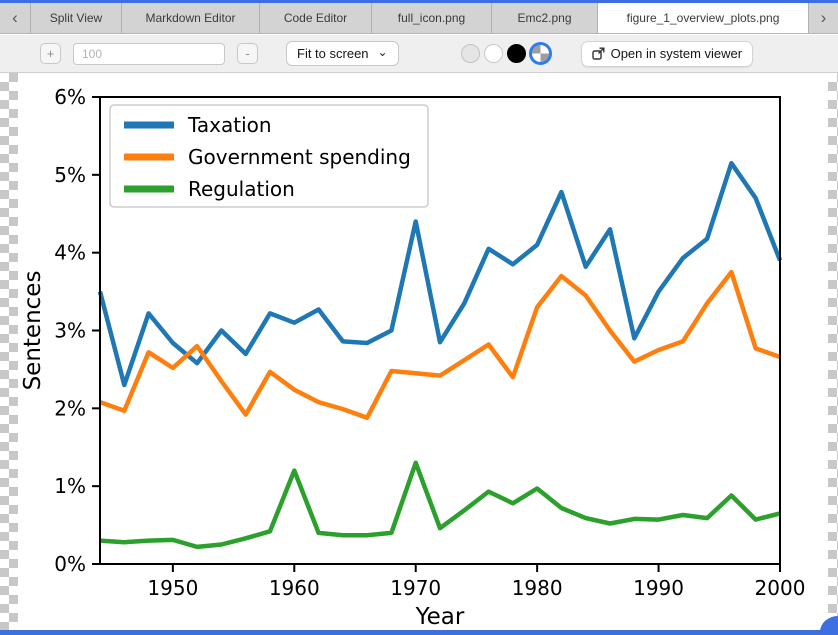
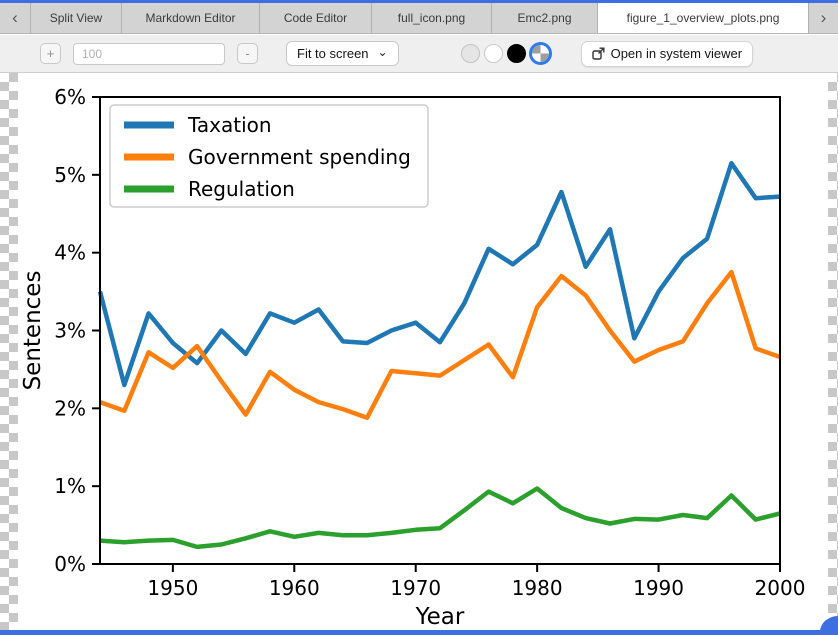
Regulation/1960: 1.2% -> 0.3%
Taxation/1970: 4.4% -> 3.1%
Regulation/1970: 1.3% -> 0.4%
Taxation/2000: 3.9% -> 4.7%
